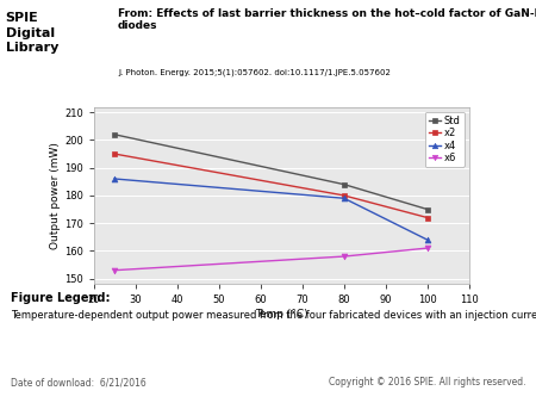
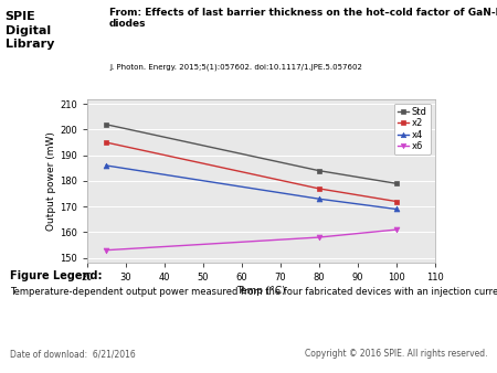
x2/80: 180 -> 177
x4/80: 179 -> 173
Std/100: 175 -> 179
x4/100: 164 -> 169
